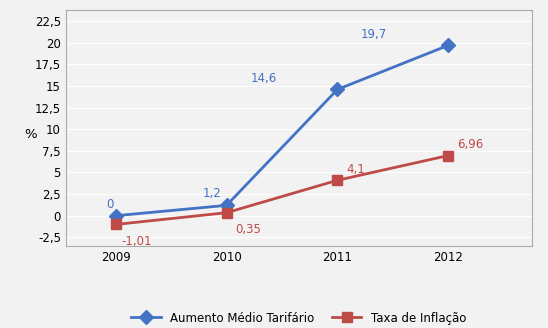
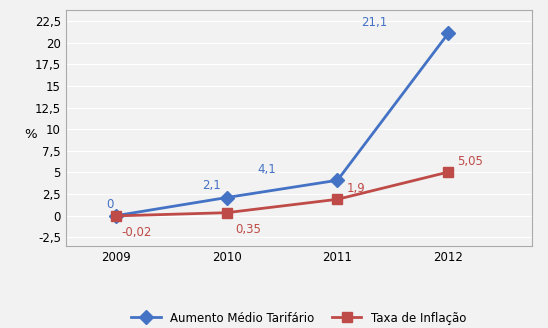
Taxa de Inflação/2009: -1,01 -> -0,02
Aumento Médio Tarifário/2010: 1,2 -> 2,1
Aumento Médio Tarifário/2011: 14,6 -> 4,1
Taxa de Inflação/2011: 4,1 -> 1,9
Aumento Médio Tarifário/2012: 19,7 -> 21,1
Taxa de Inflação/2012: 6,96 -> 5,05
